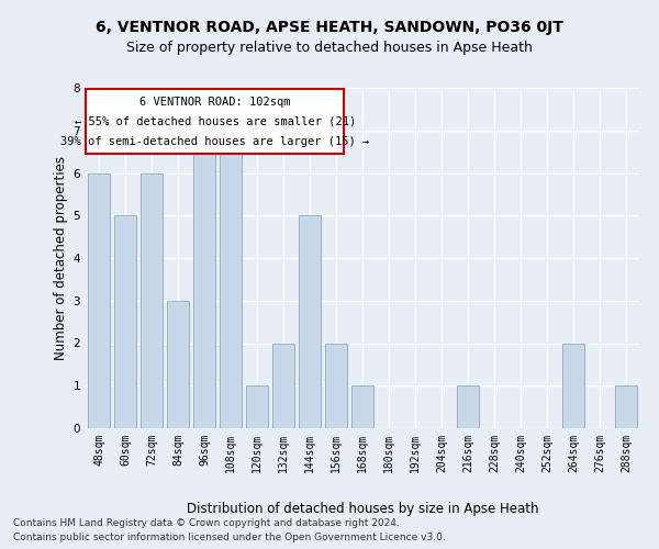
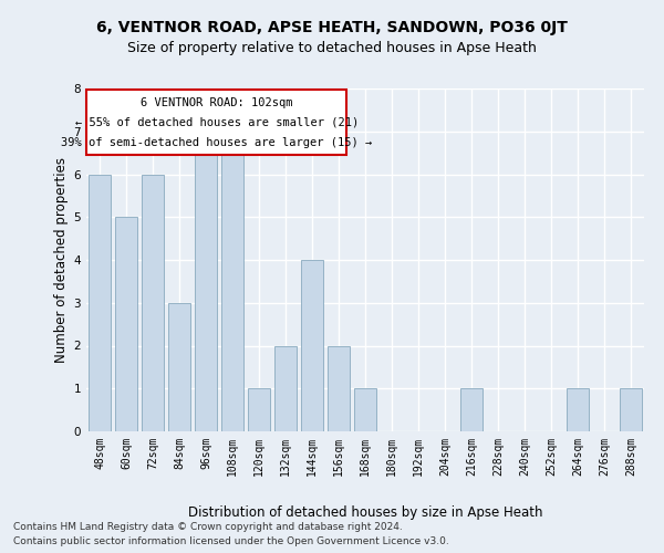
144sqm: 5 -> 4
264sqm: 2 -> 1
